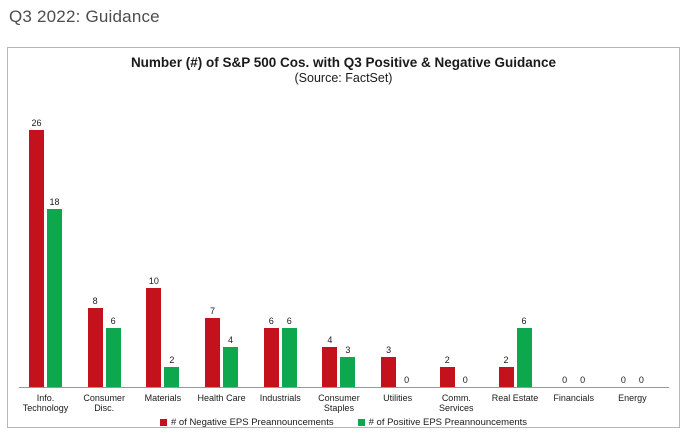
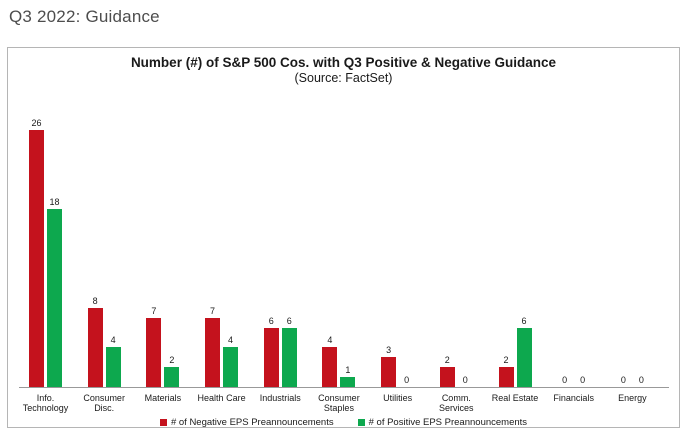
# of Positive EPS Preannouncements/Consumer Disc.: 6 -> 4
# of Negative EPS Preannouncements/Materials: 10 -> 7
# of Positive EPS Preannouncements/Consumer Staples: 3 -> 1
